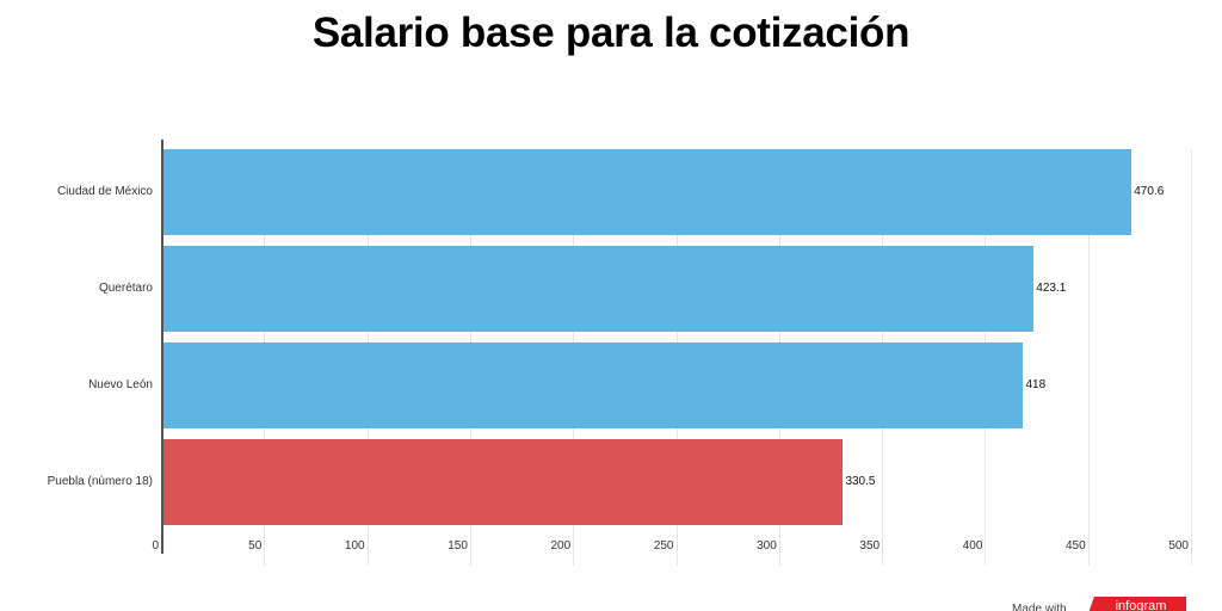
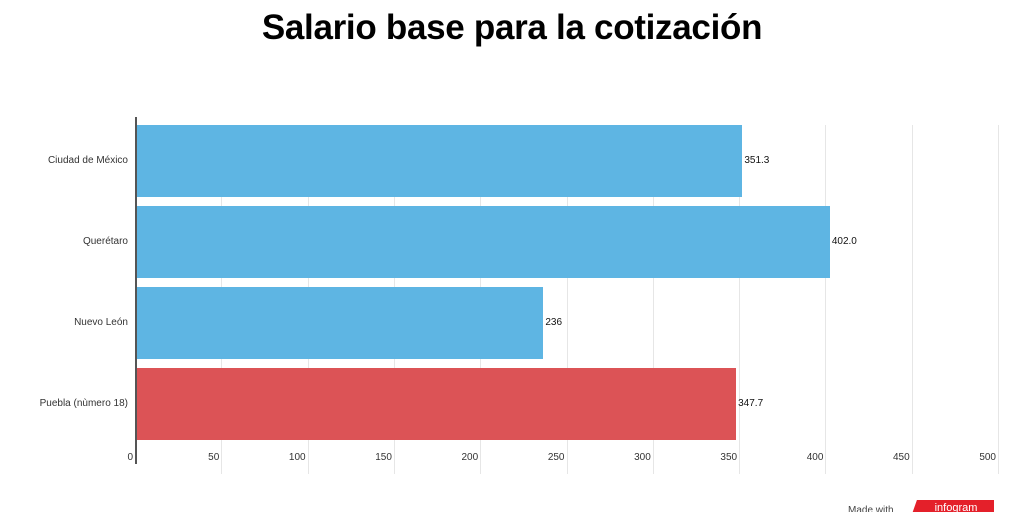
Ciudad de México: 470.6 -> 351.3
Querétaro: 423.1 -> 402.0
Nuevo León: 418 -> 236
Puebla (nùmero 18): 330.5 -> 347.7
